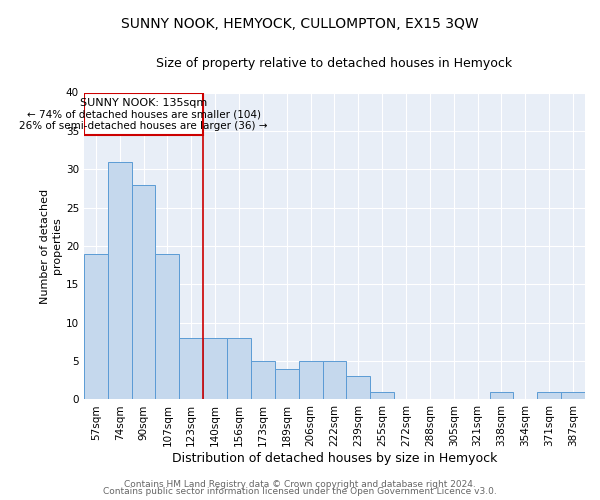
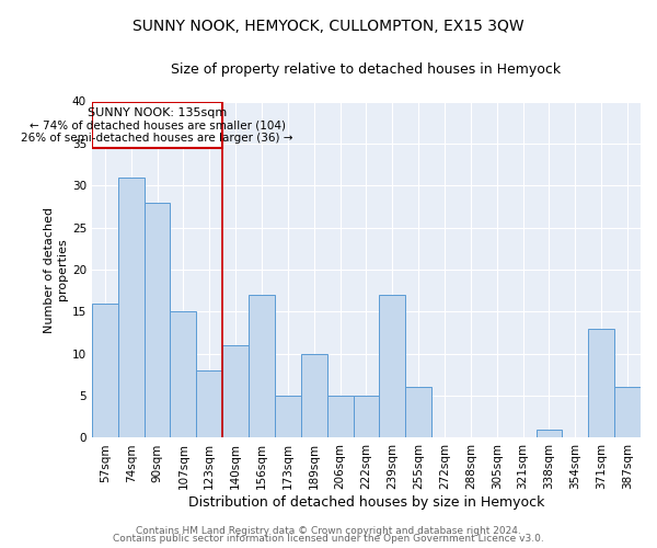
57sqm: 19 -> 16
107sqm: 19 -> 15
140sqm: 8 -> 11
156sqm: 8 -> 17
189sqm: 4 -> 10
239sqm: 3 -> 17
255sqm: 1 -> 6
371sqm: 1 -> 13
387sqm: 1 -> 6
